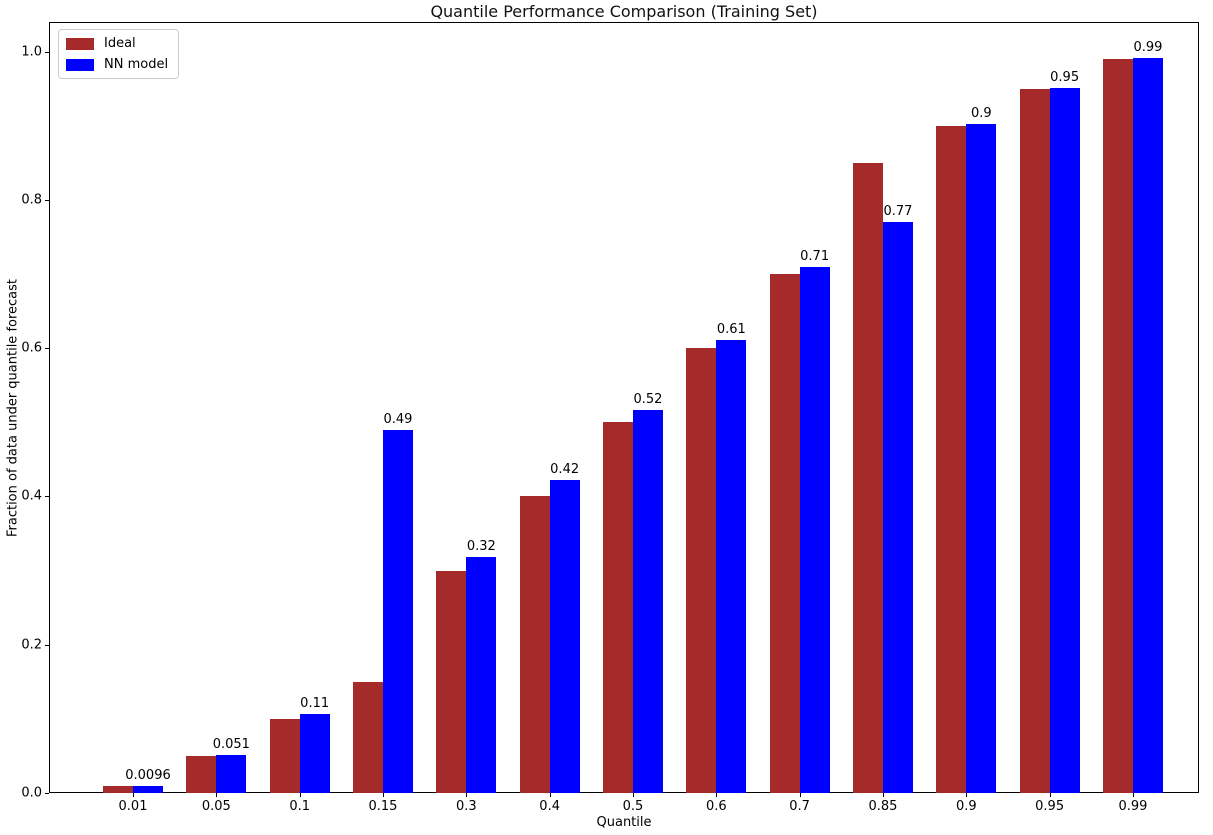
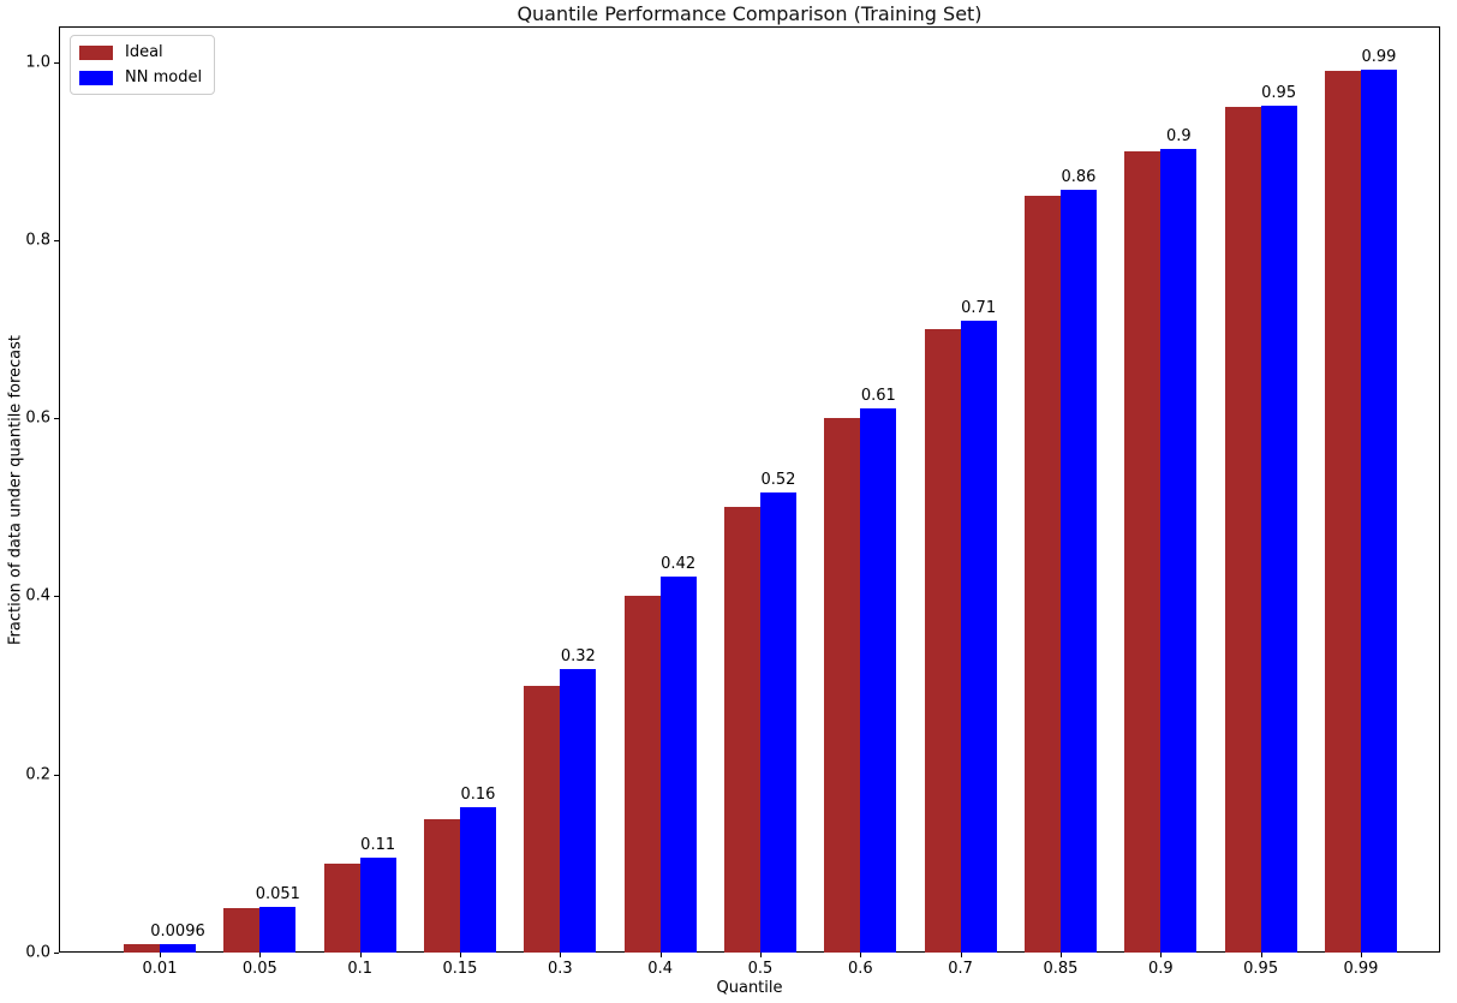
NN model/0.15: 0.49 -> 0.16
NN model/0.85: 0.77 -> 0.86
